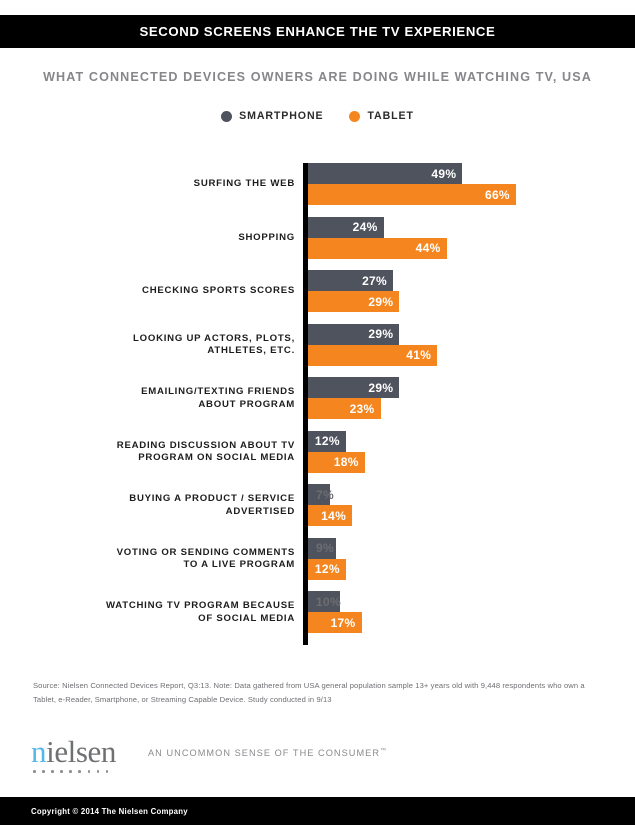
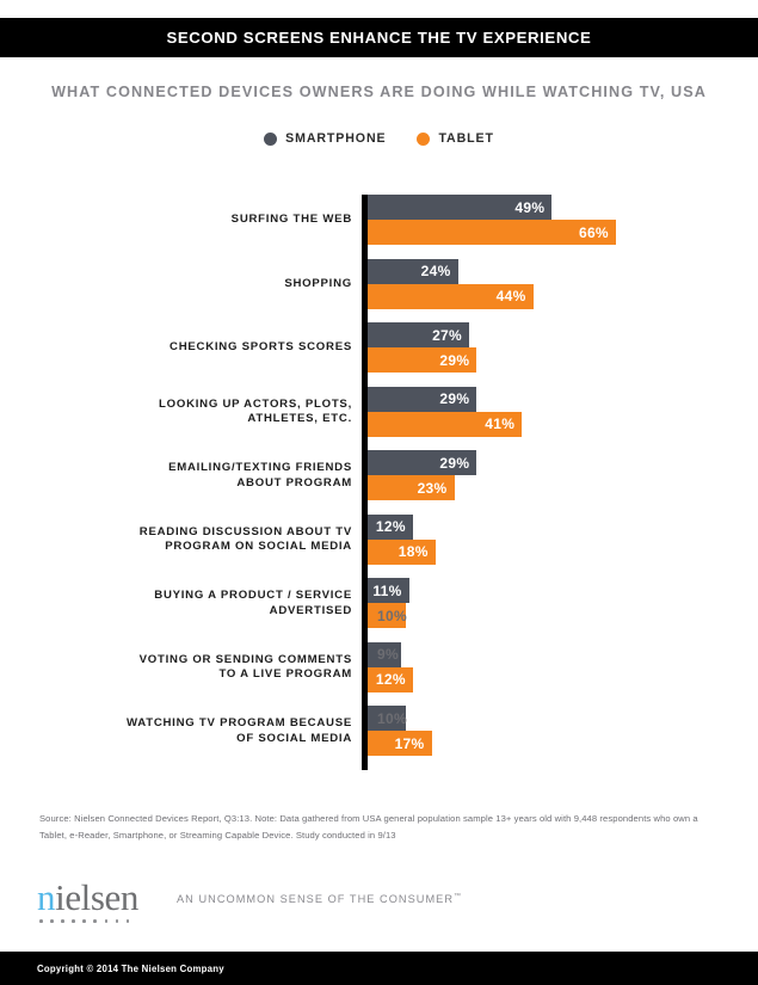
SMARTPHONE/BUYING A PRODUCT / SERVICE ADVERTISED: 7% -> 11%
TABLET/BUYING A PRODUCT / SERVICE ADVERTISED: 14% -> 10%
